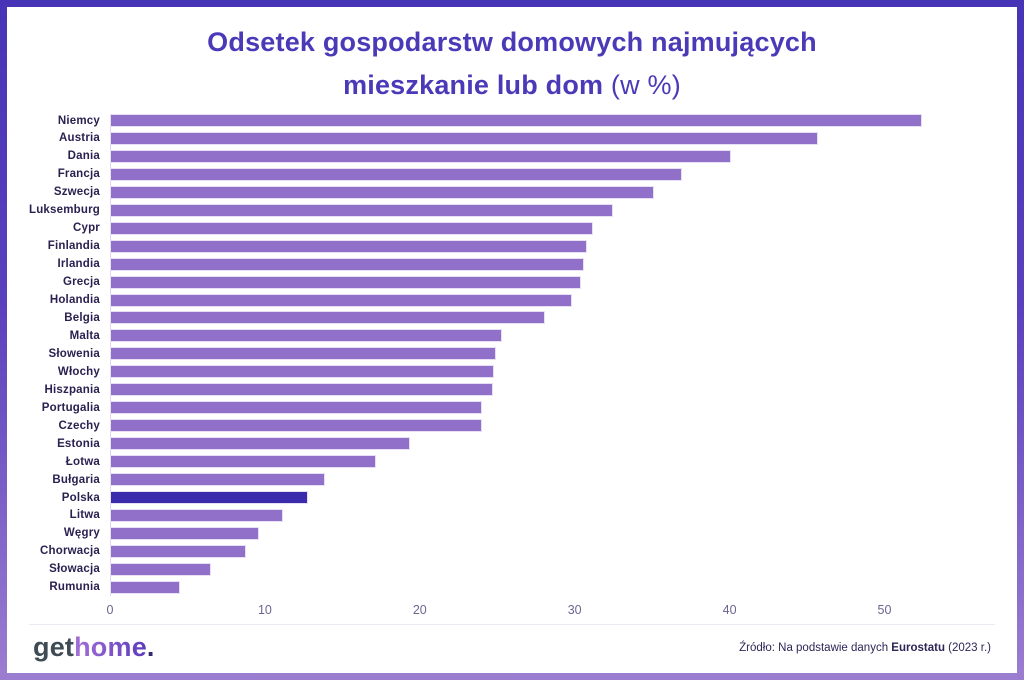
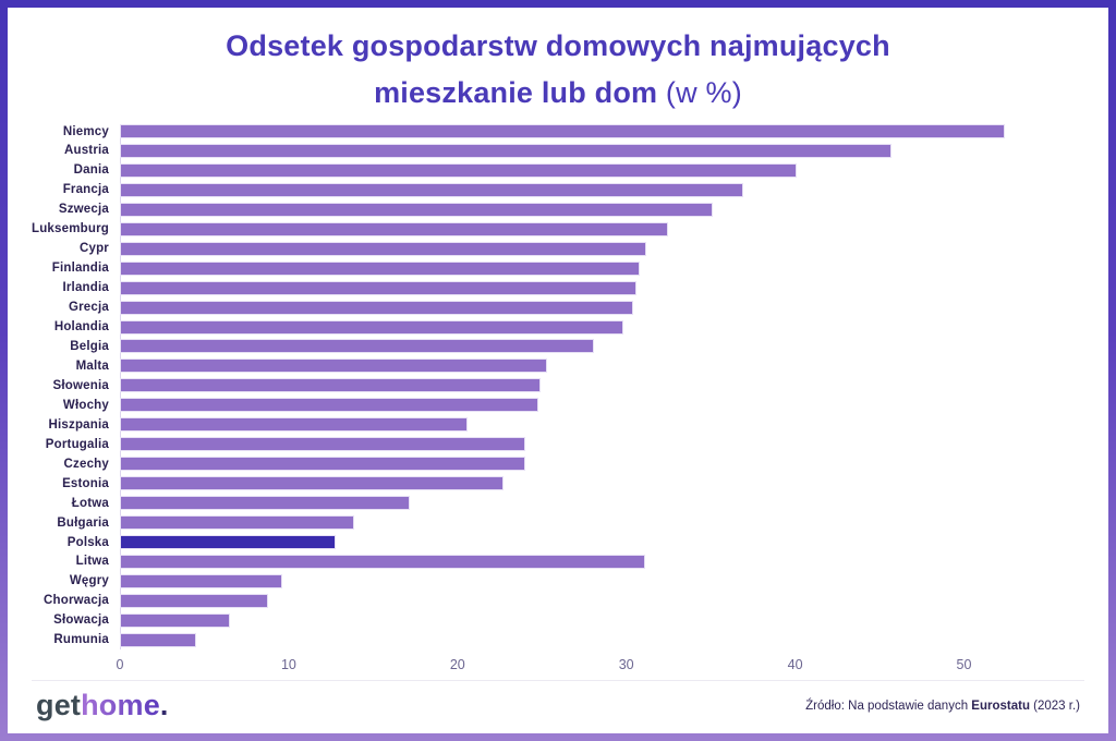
Hiszpania: 24.7 -> 20.6
Estonia: 19.4 -> 22.7
Litwa: 11.2 -> 31.1
